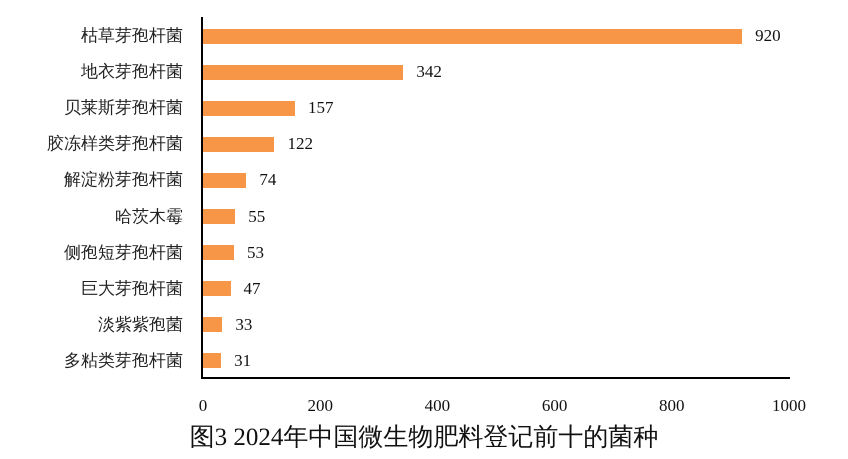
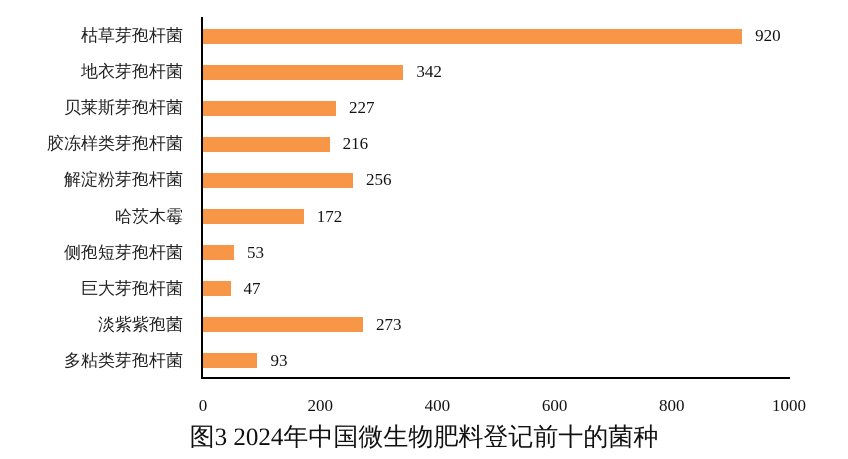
贝莱斯芽孢杆菌: 157 -> 227
胶冻样类芽孢杆菌: 122 -> 216
解淀粉芽孢杆菌: 74 -> 256
哈茨木霉: 55 -> 172
淡紫紫孢菌: 33 -> 273
多粘类芽孢杆菌: 31 -> 93
